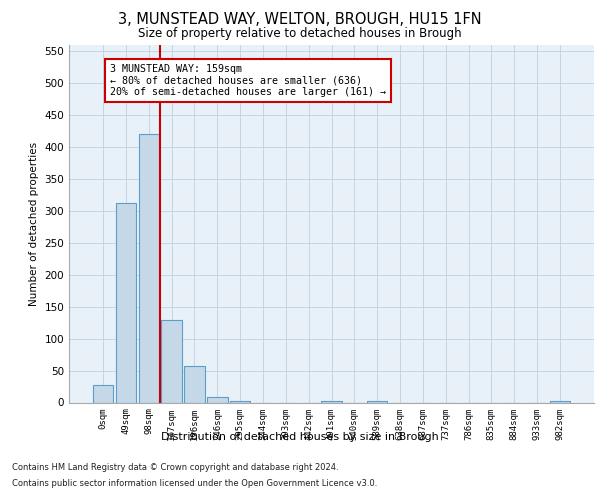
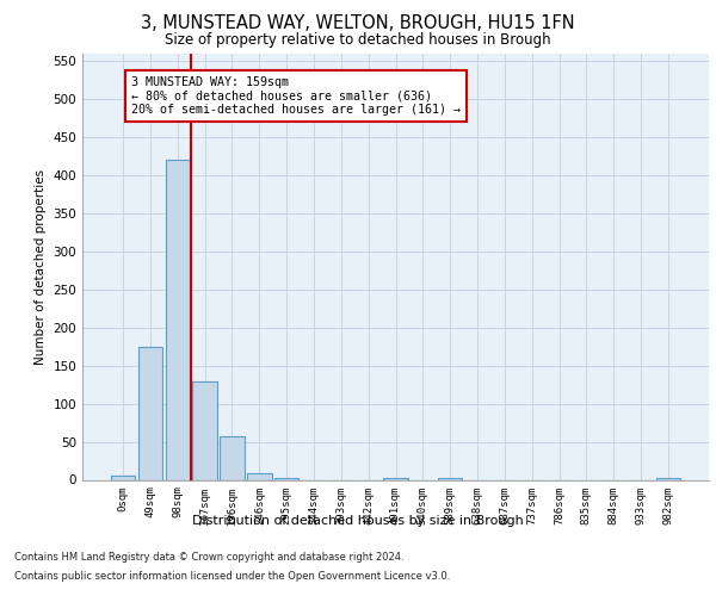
0sqm: 28 -> 5
49sqm: 312 -> 175
